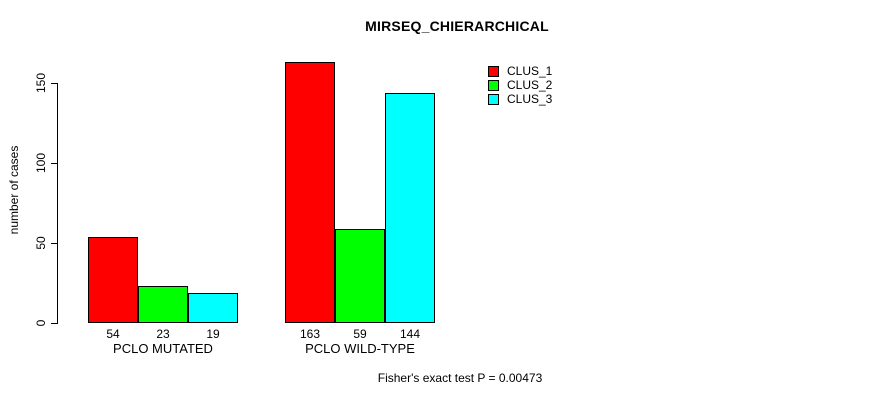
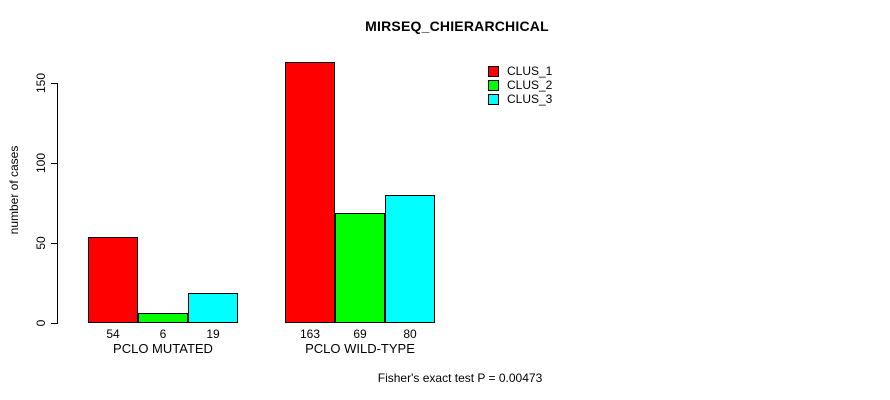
CLUS_2/PCLO MUTATED: 23 -> 6
CLUS_2/PCLO WILD-TYPE: 59 -> 69
CLUS_3/PCLO WILD-TYPE: 144 -> 80
